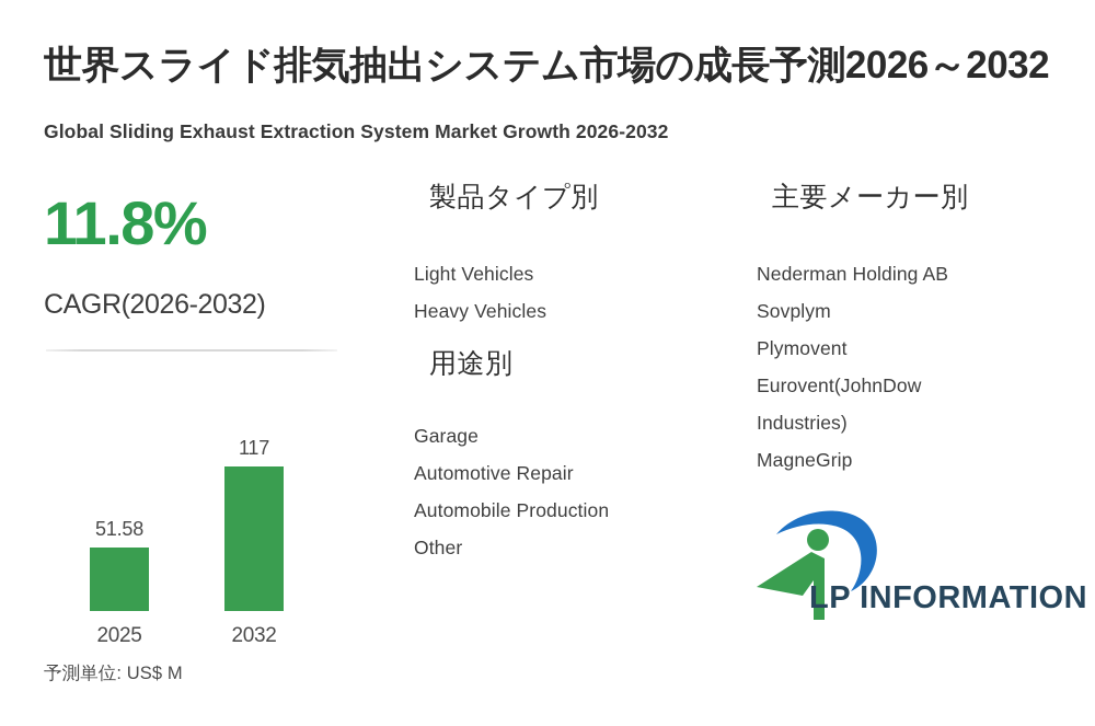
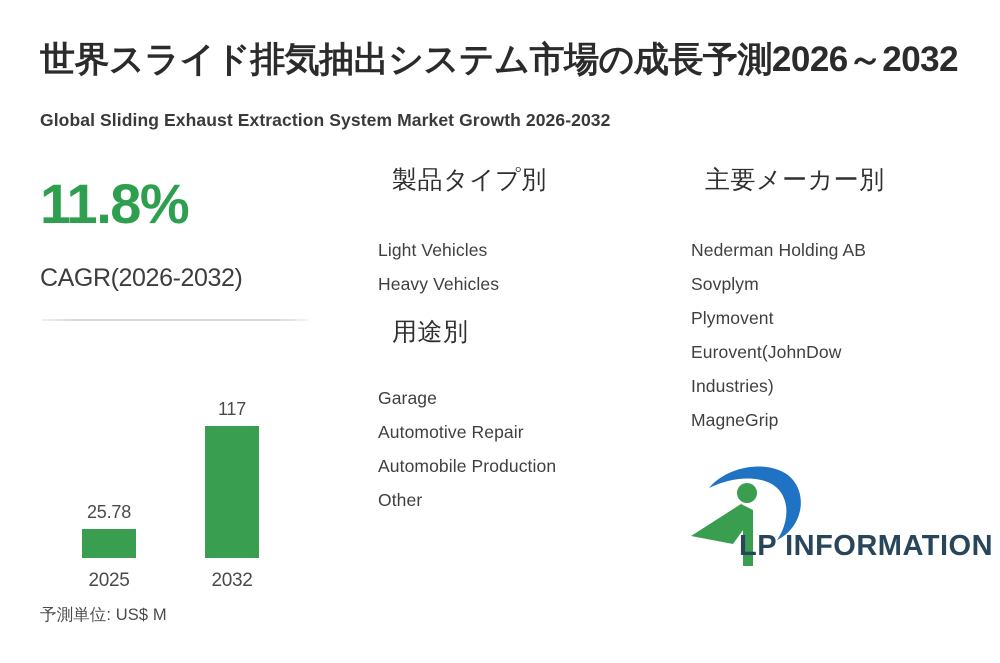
2025: 51.58 -> 25.78
